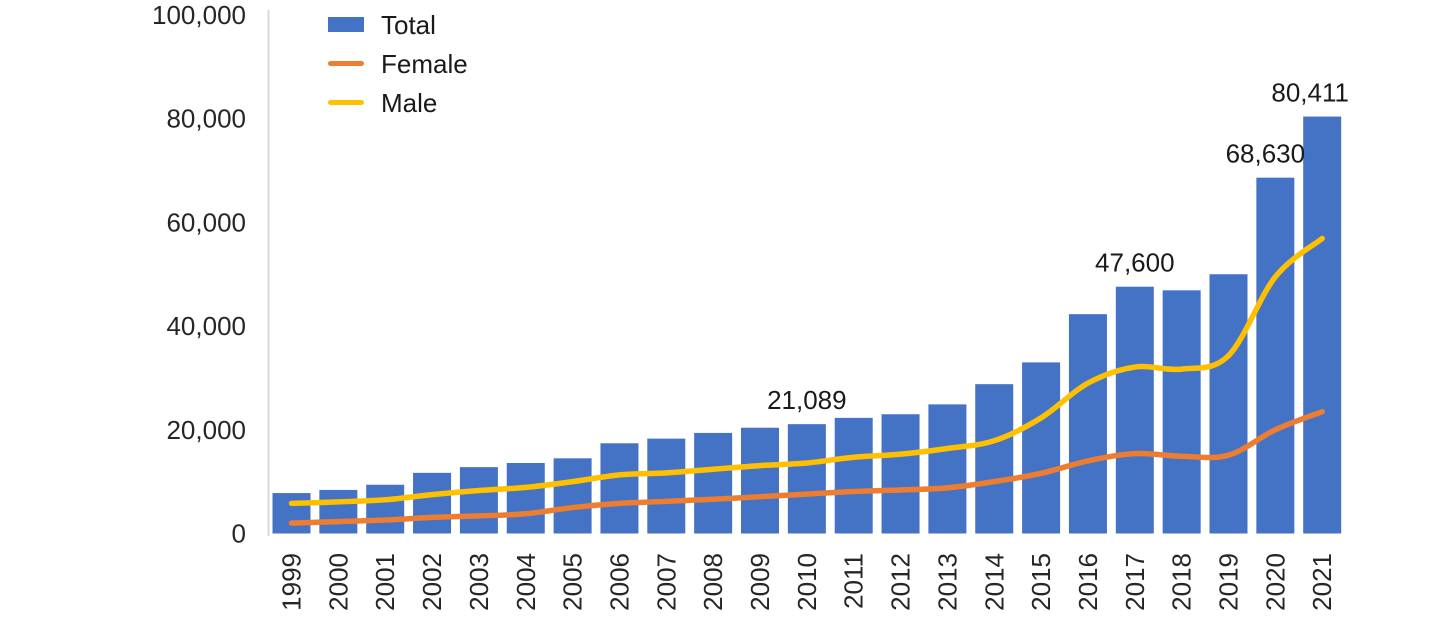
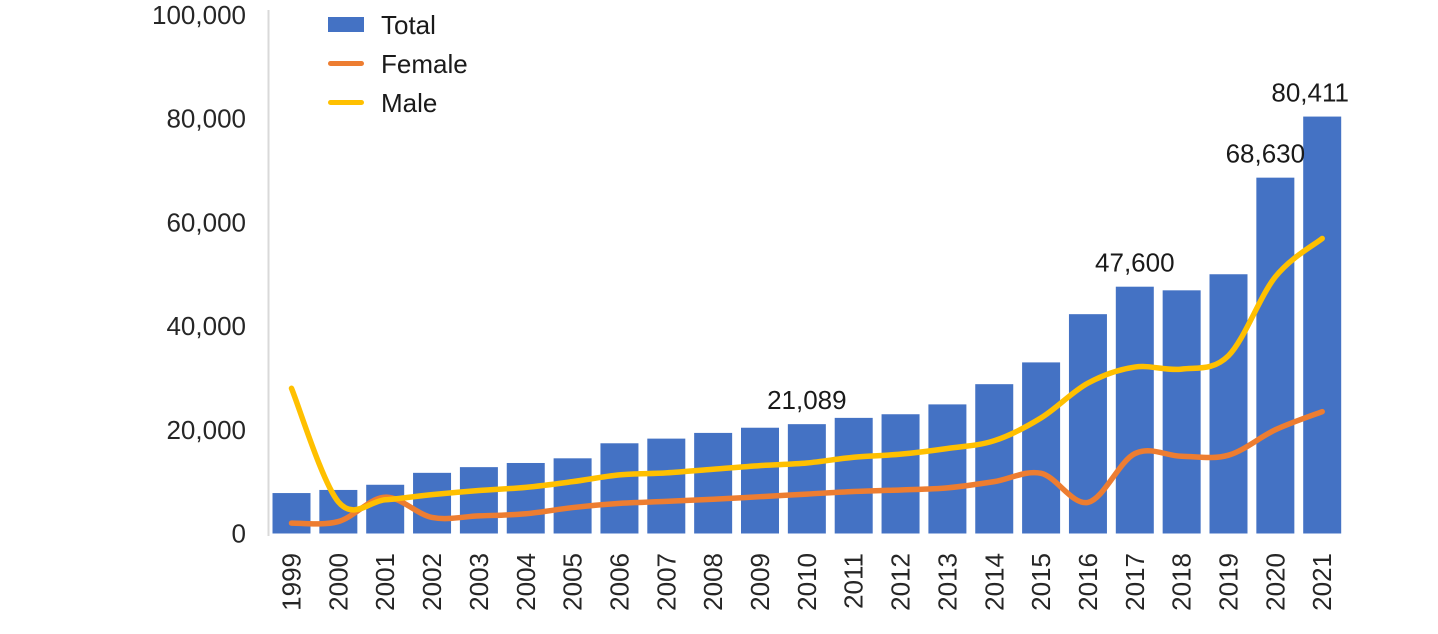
Male/1999: 6000 -> 28000
Female/2001: 3000 -> 7000
Female/2016: 14000 -> 6000
